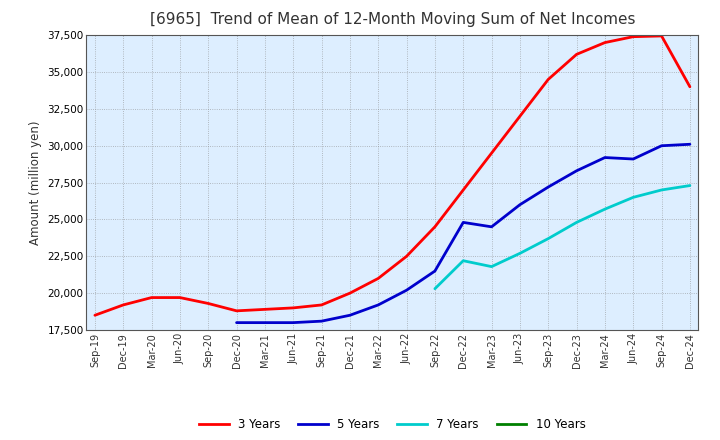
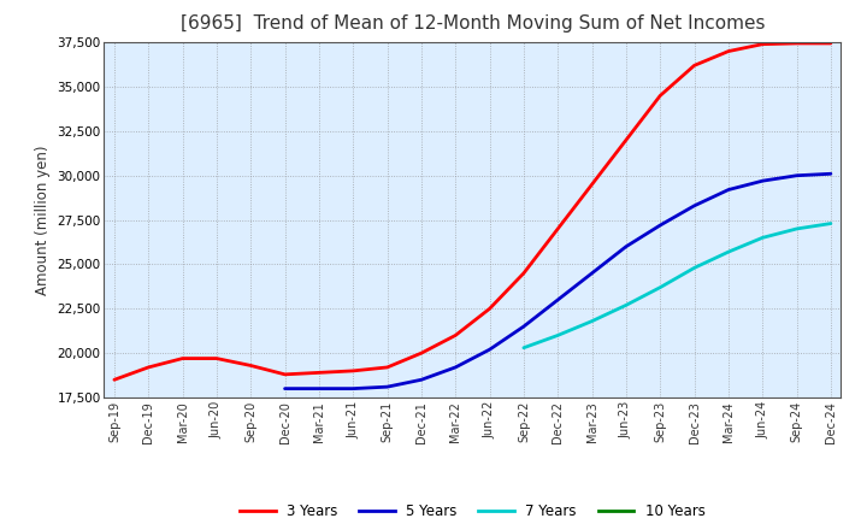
5 Years/Dec-22: 24,800 -> 23,000
7 Years/Dec-22: 22,200 -> 21,000
5 Years/Jun-24: 29,100 -> 29,700
3 Years/Dec-24: 34,000 -> 37,400
